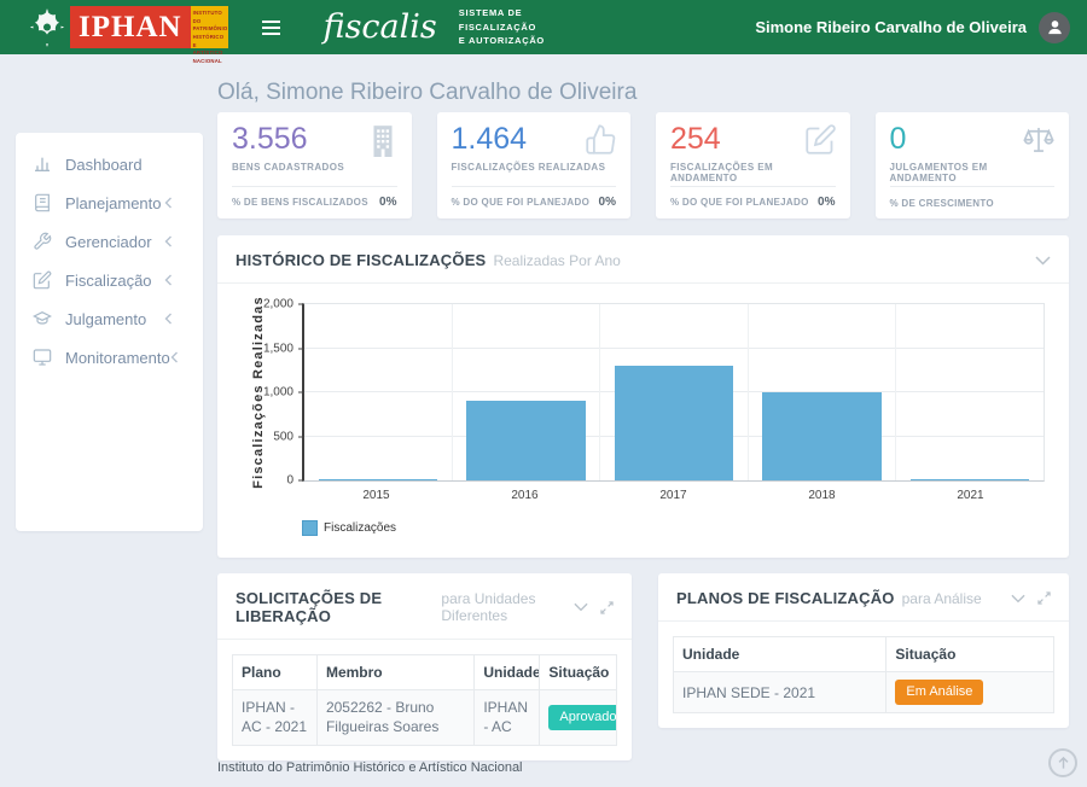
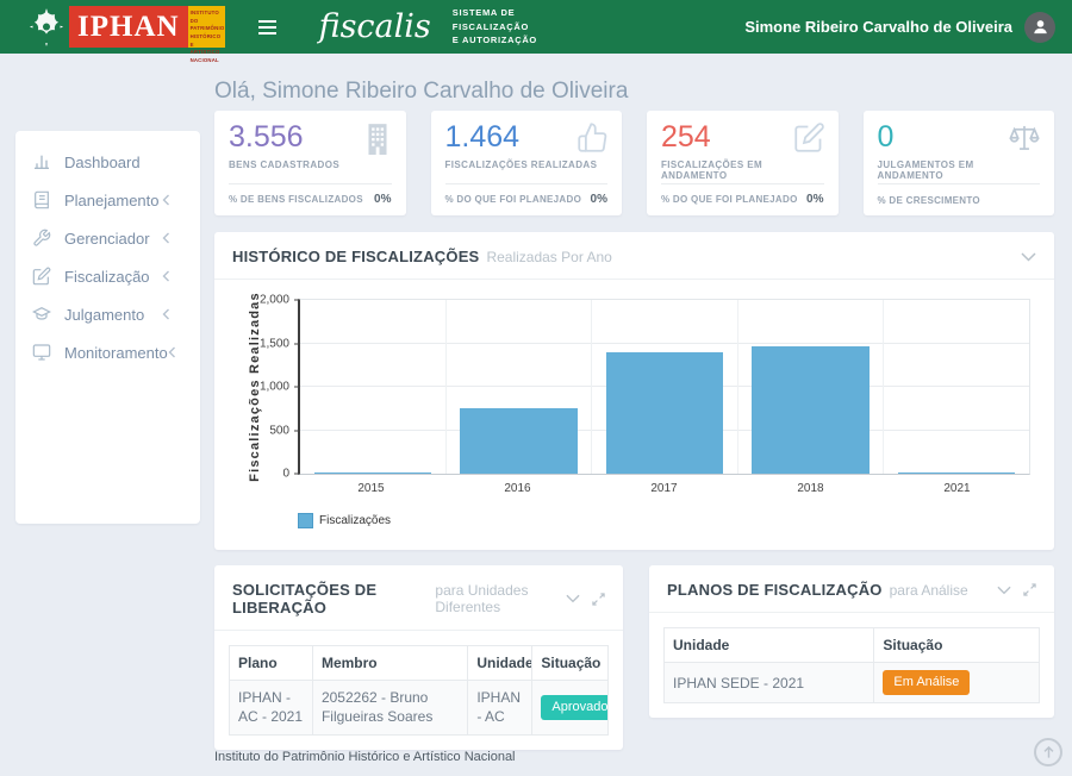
2016: 900 -> 800
2017: 1300 -> 1400
2018: 1000 -> 1500
